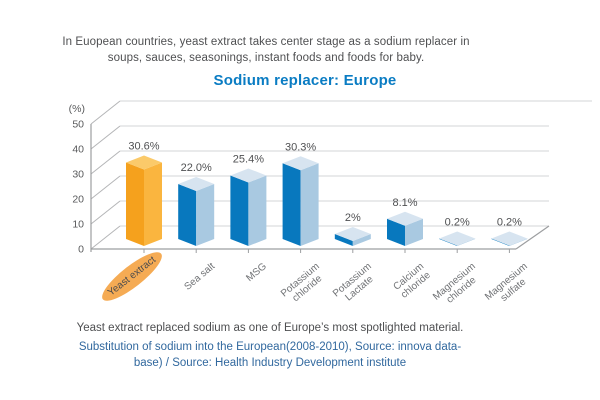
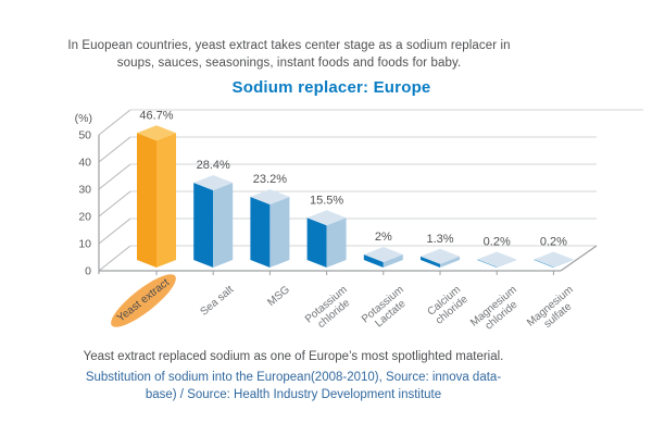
Yeast extract: 30.6% -> 46.7%
Sea salt: 22.0% -> 28.4%
MSG: 25.4% -> 23.2%
Potassium chloride: 30.3% -> 15.5%
Calcium chloride: 8.1% -> 1.3%
